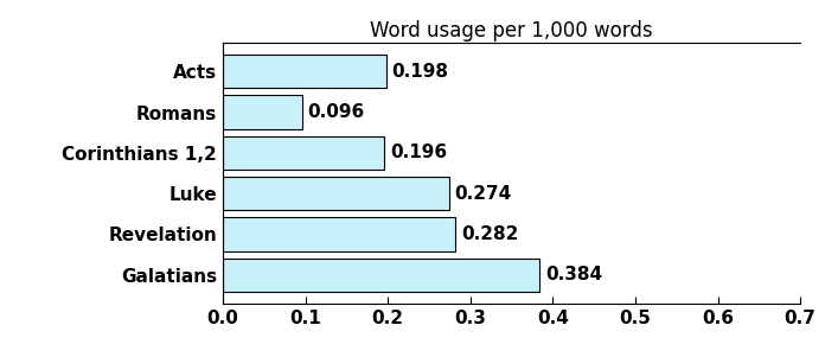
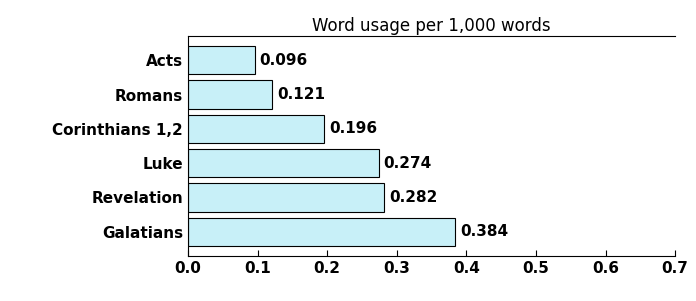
Acts: 0.198 -> 0.096
Romans: 0.096 -> 0.121
